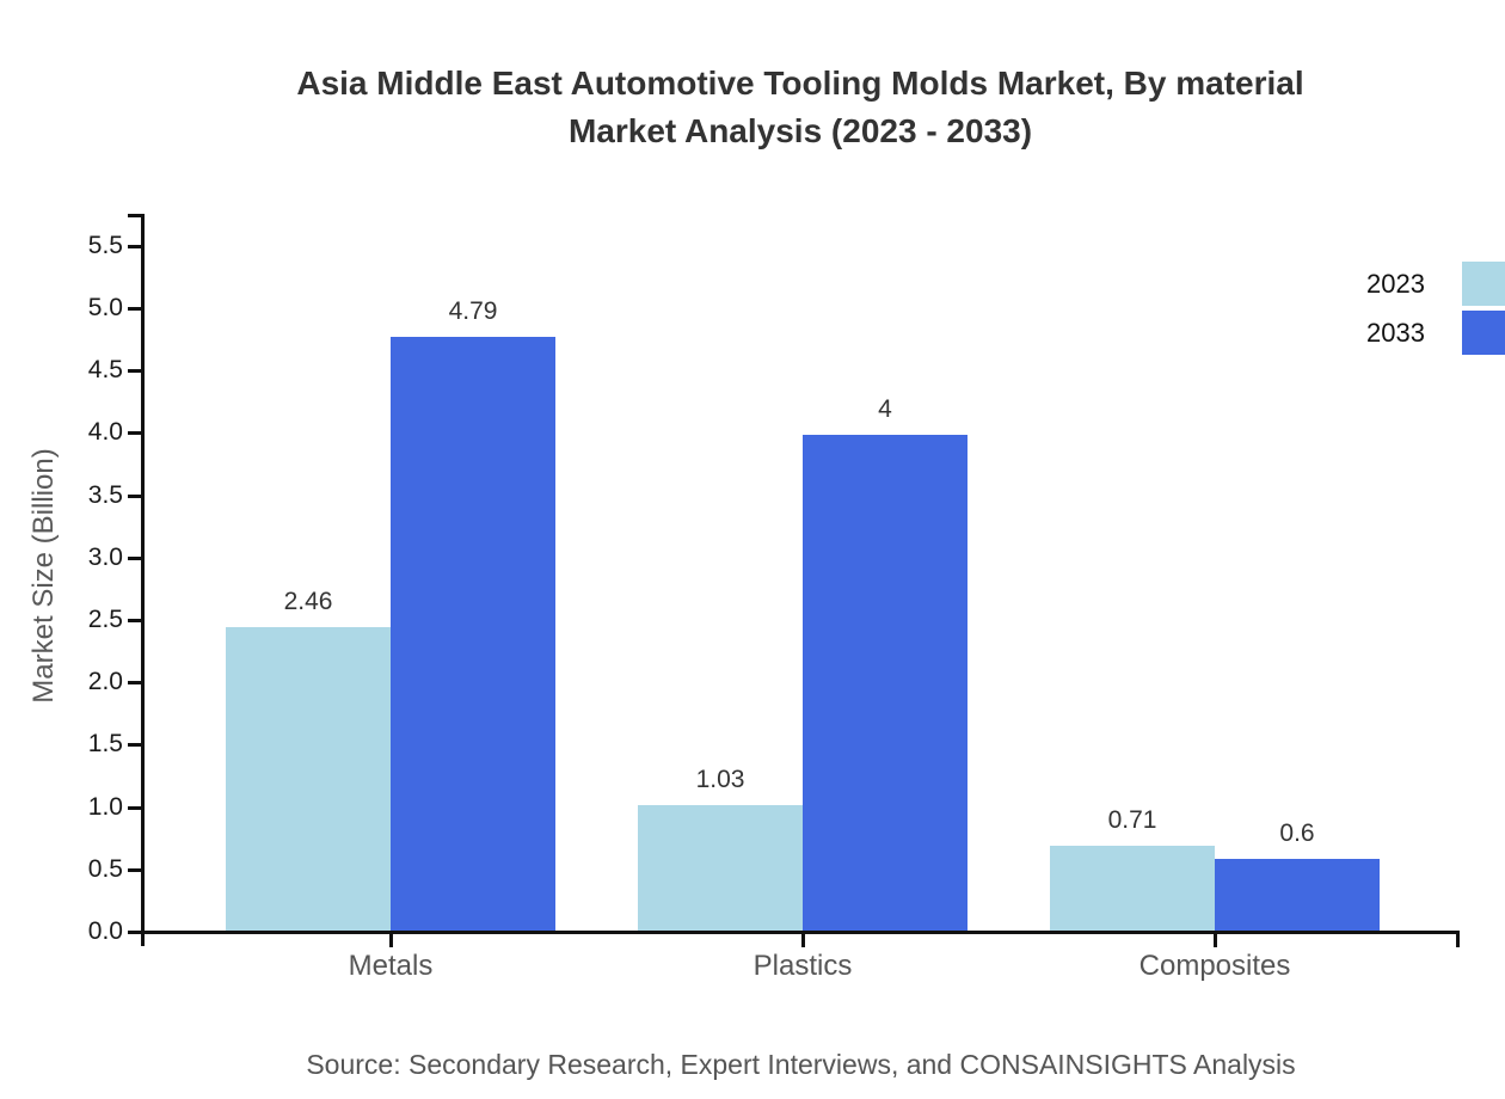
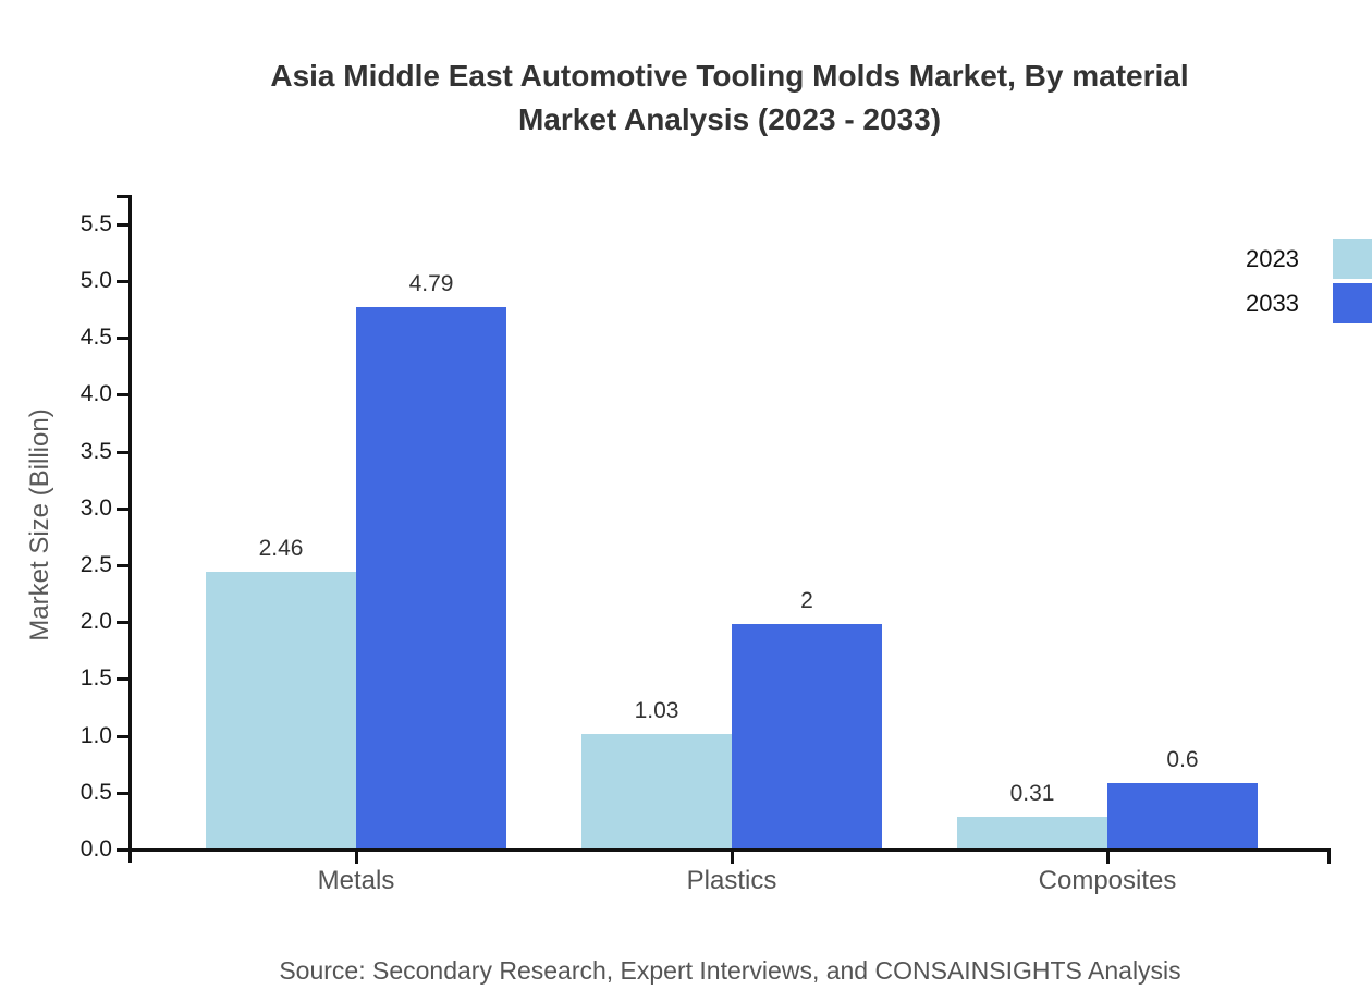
2033/Plastics: 4 -> 2
2023/Composites: 0.71 -> 0.31
